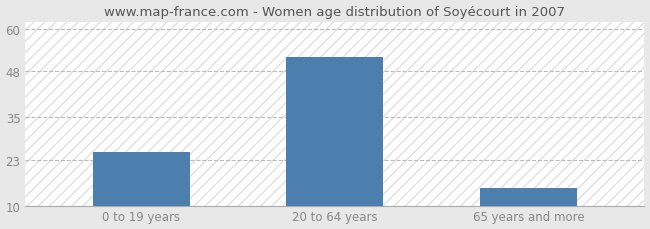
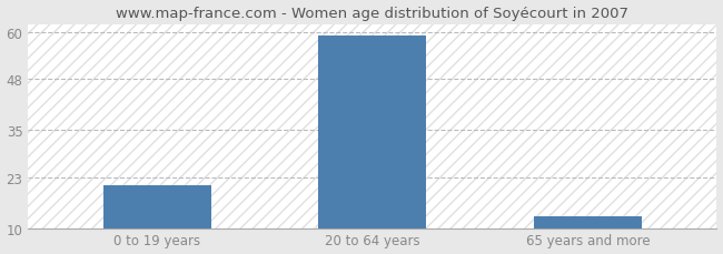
0 to 19 years: 25 -> 21
20 to 64 years: 52 -> 59
65 years and more: 15 -> 13
